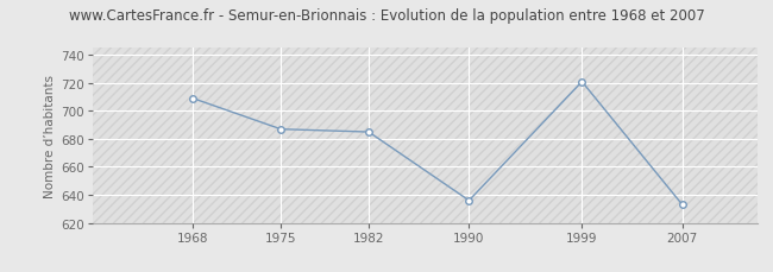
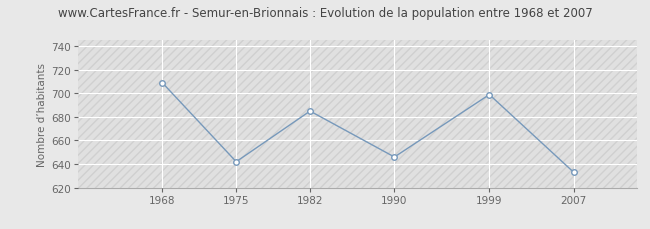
1975: 687 -> 642
1990: 636 -> 646
1999: 721 -> 699
